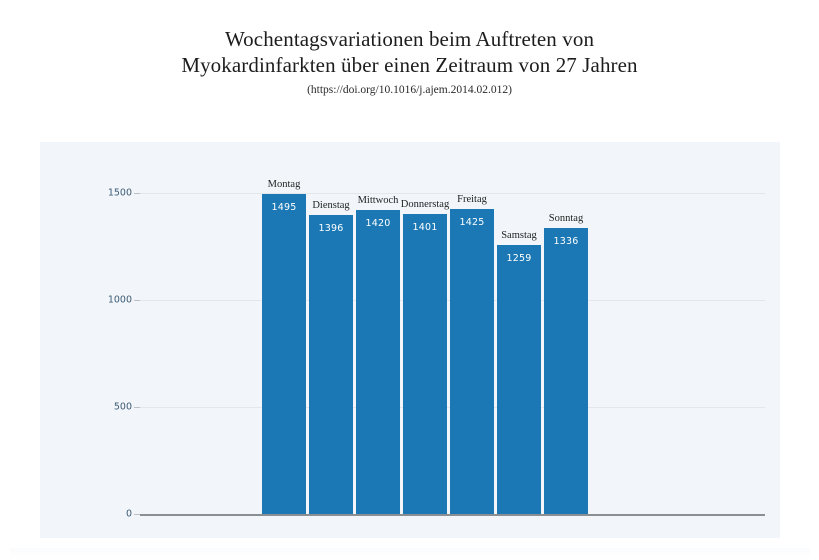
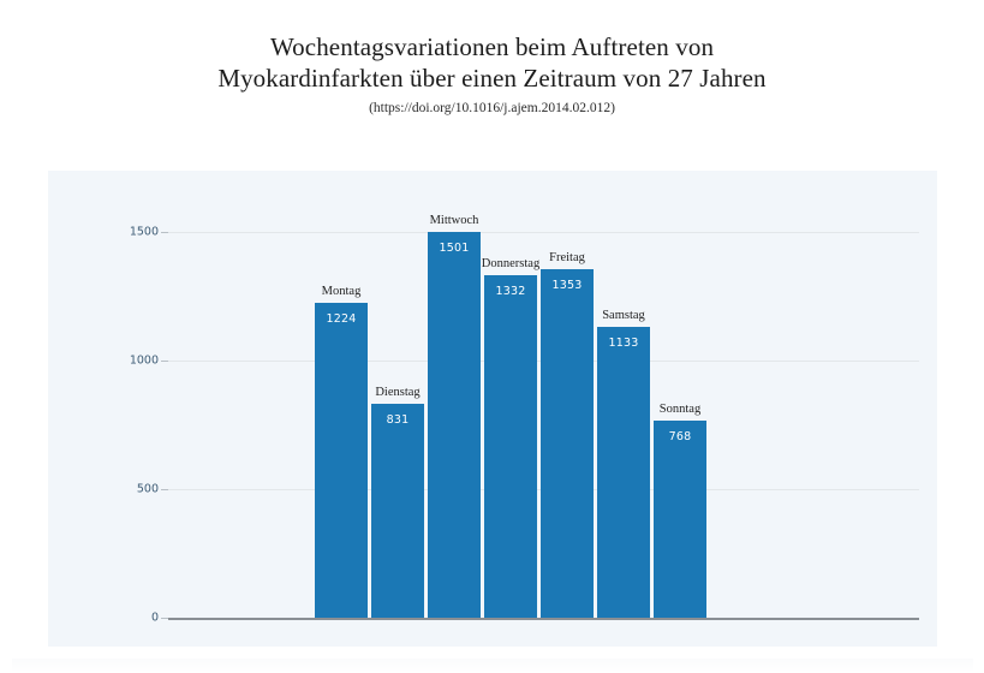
Montag: 1495 -> 1224
Dienstag: 1396 -> 831
Mittwoch: 1420 -> 1501
Donnerstag: 1401 -> 1332
Freitag: 1425 -> 1353
Samstag: 1259 -> 1133
Sonntag: 1336 -> 768
